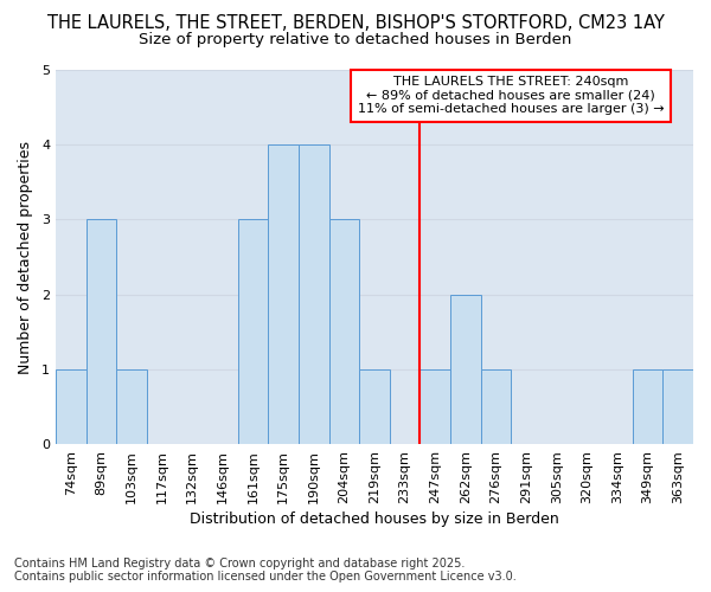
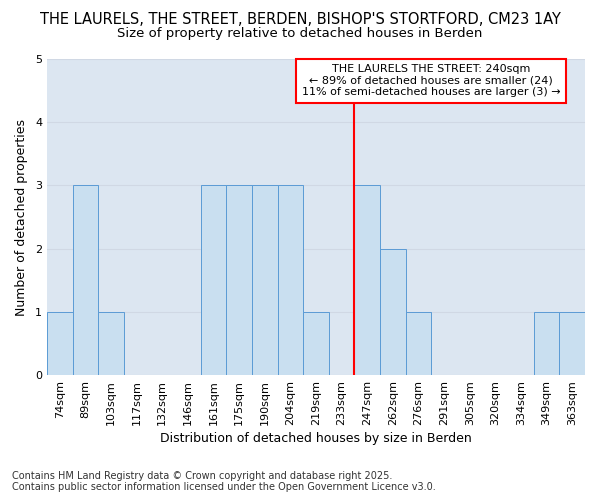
175sqm: 4 -> 3
190sqm: 4 -> 3
247sqm: 1 -> 3
